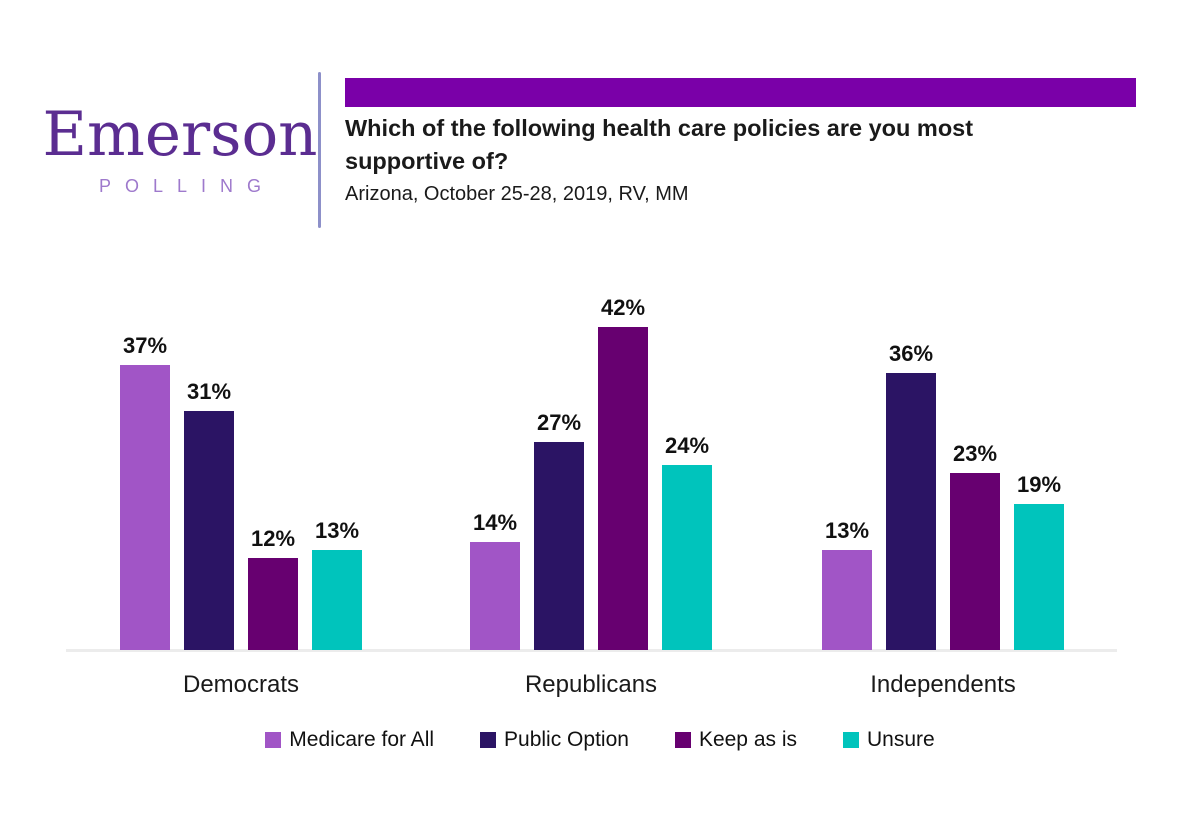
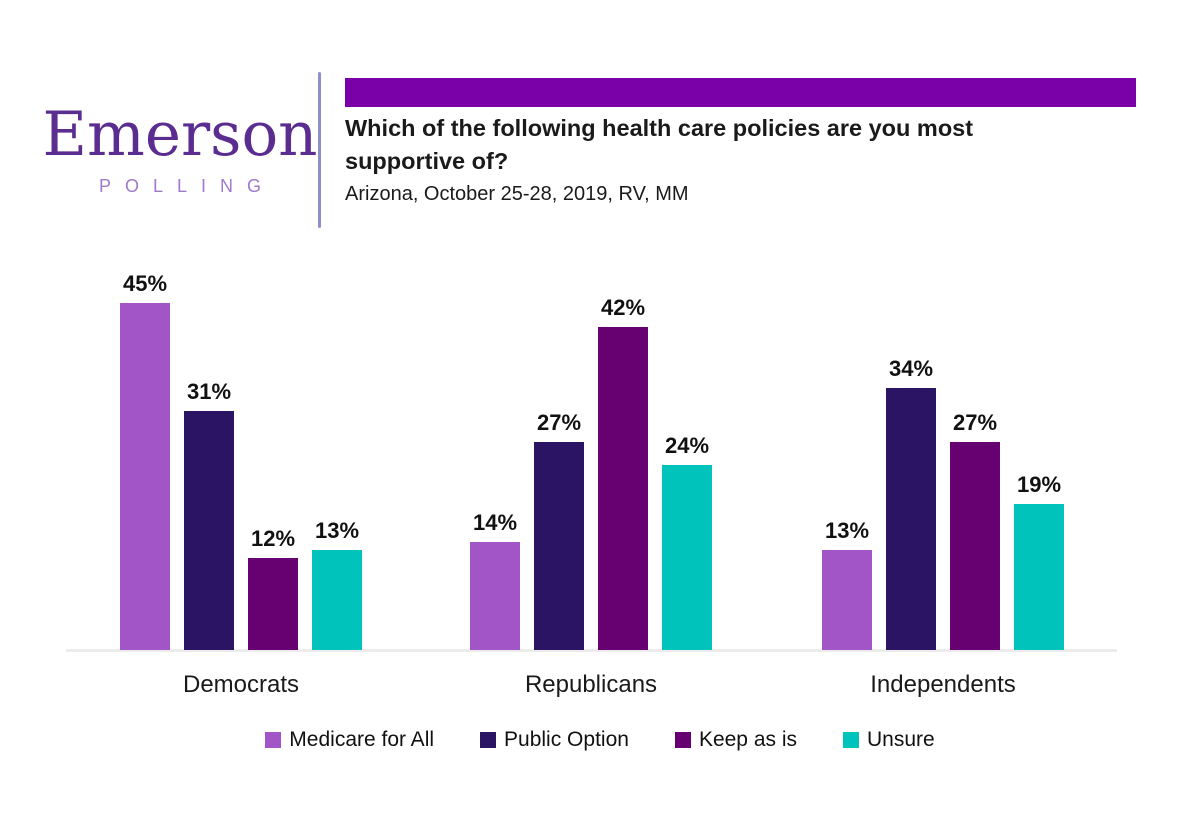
Medicare for All/Democrats: 37% -> 45%
Public Option/Independents: 36% -> 34%
Keep as is/Independents: 23% -> 27%
